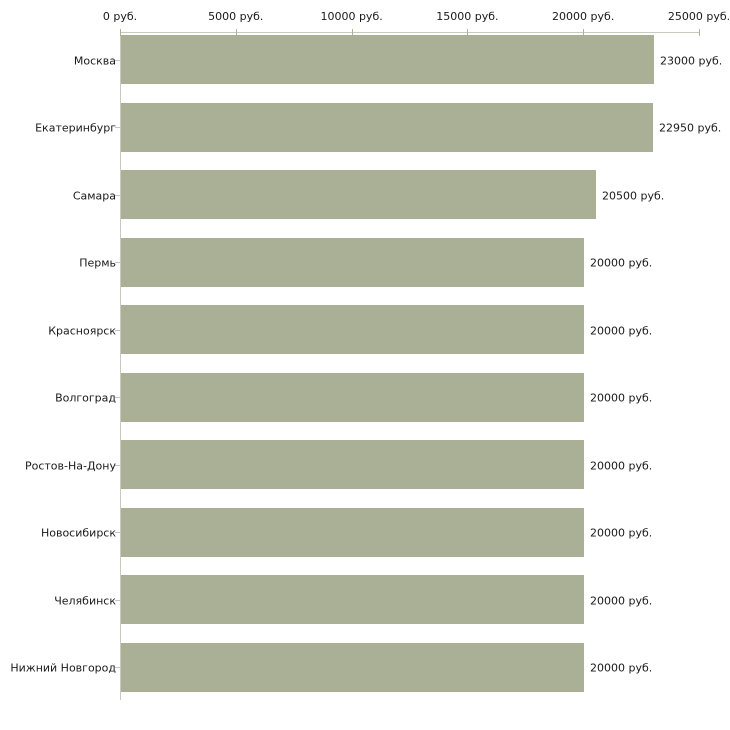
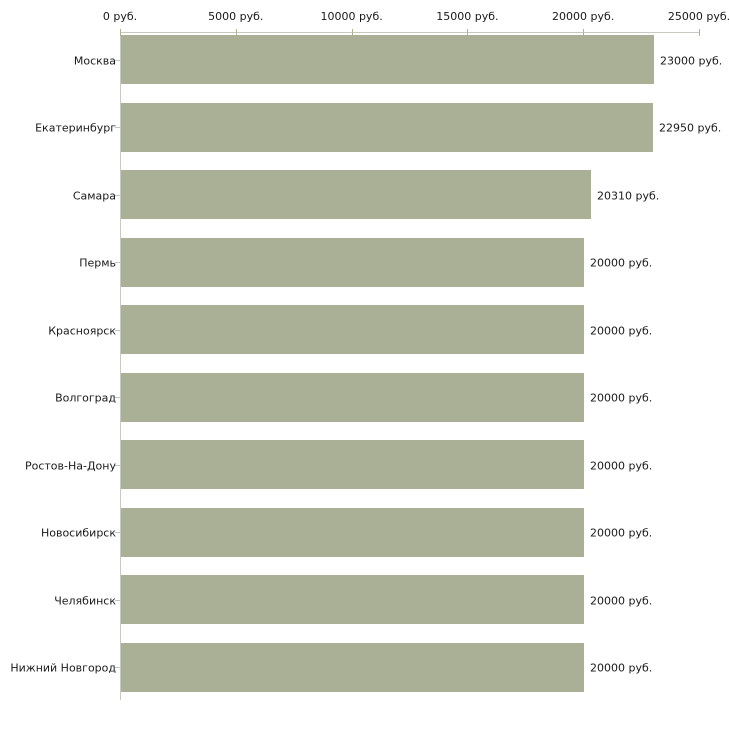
Самара: 20500 -> 20310
